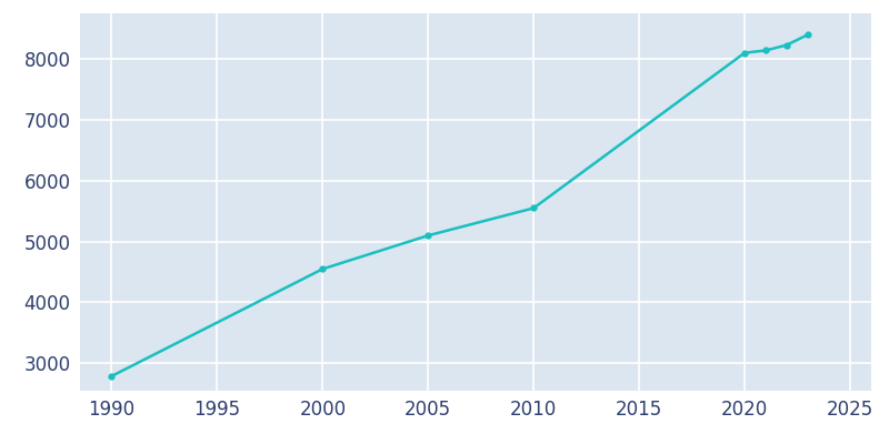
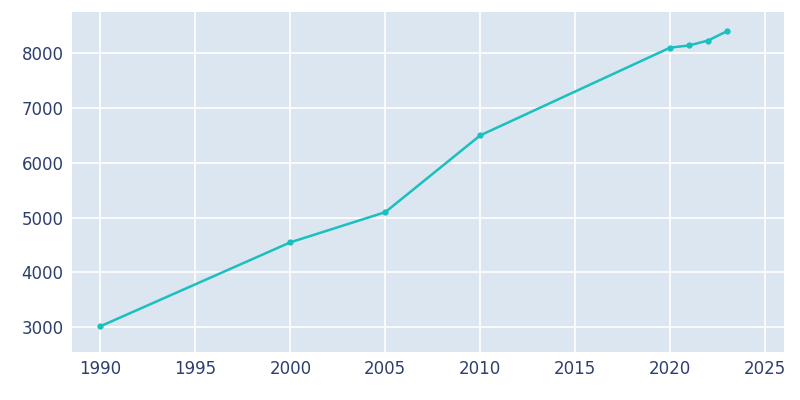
1990: 2790 -> 3020
2010: 5550 -> 6500
